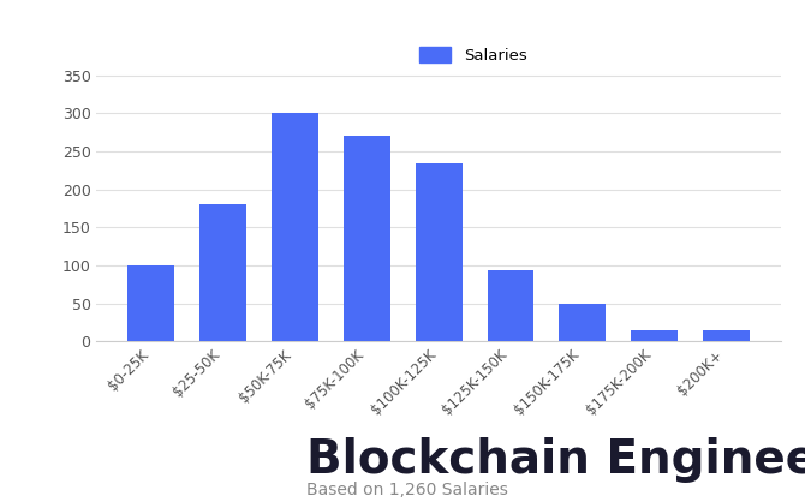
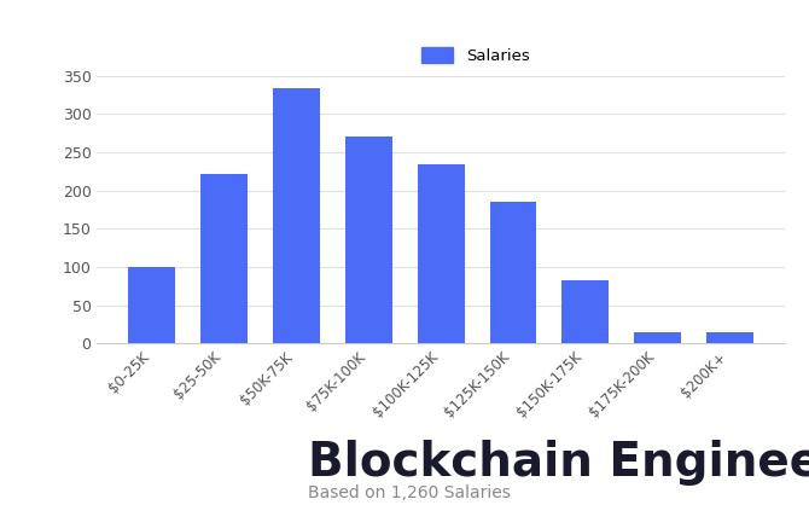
$25-50K: 180 -> 222
$50K-75K: 300 -> 334
$125K-150K: 93 -> 186
$150K-175K: 50 -> 82
